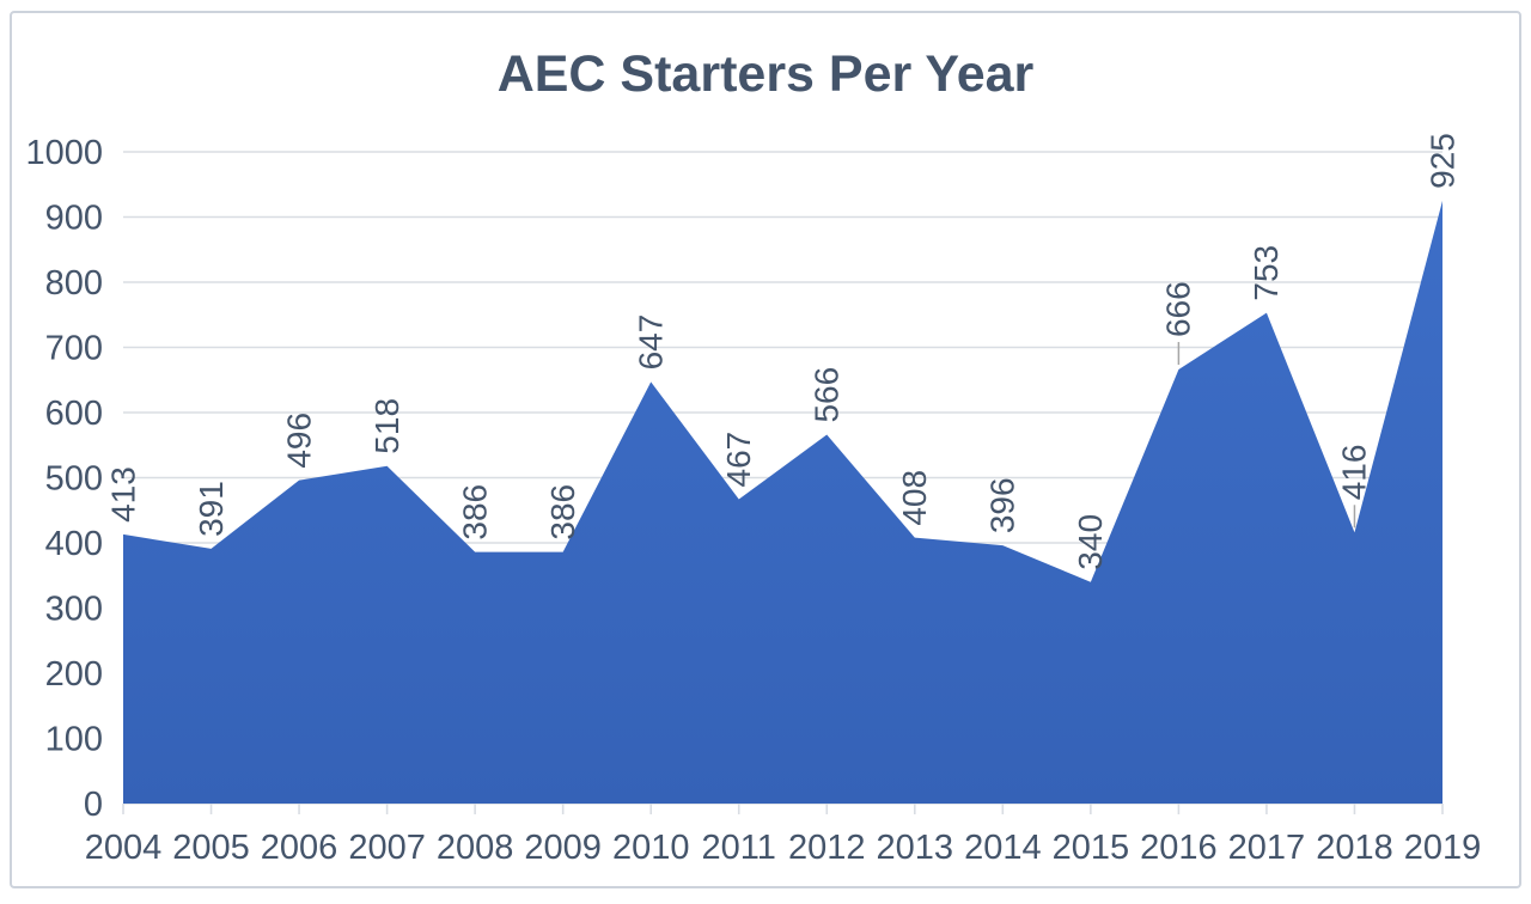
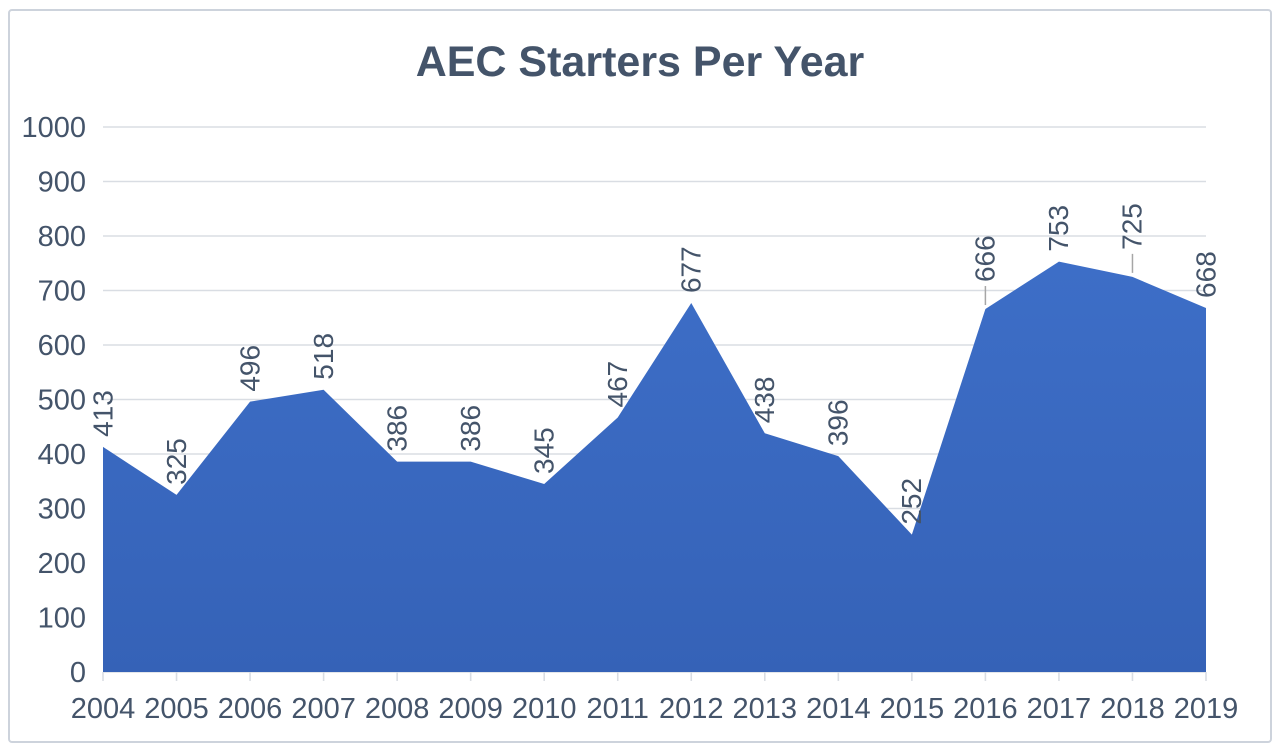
2005: 391 -> 325
2010: 647 -> 345
2012: 566 -> 677
2013: 408 -> 438
2015: 340 -> 252
2018: 416 -> 725
2019: 925 -> 668
